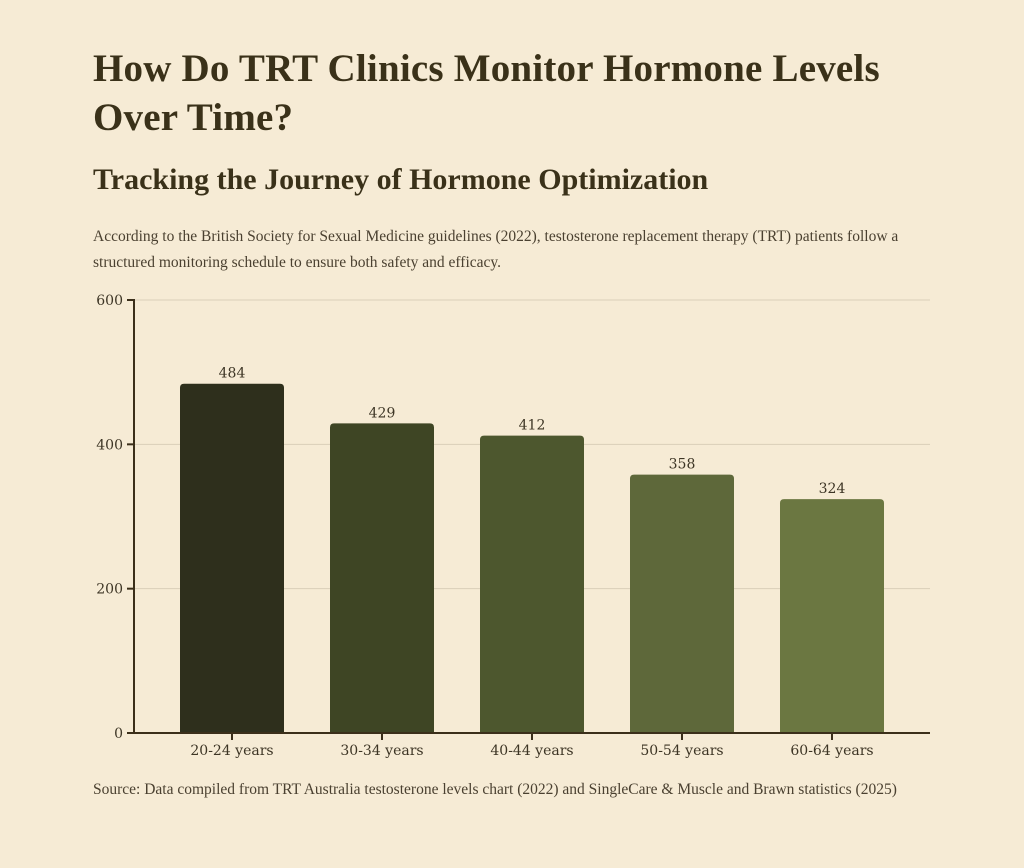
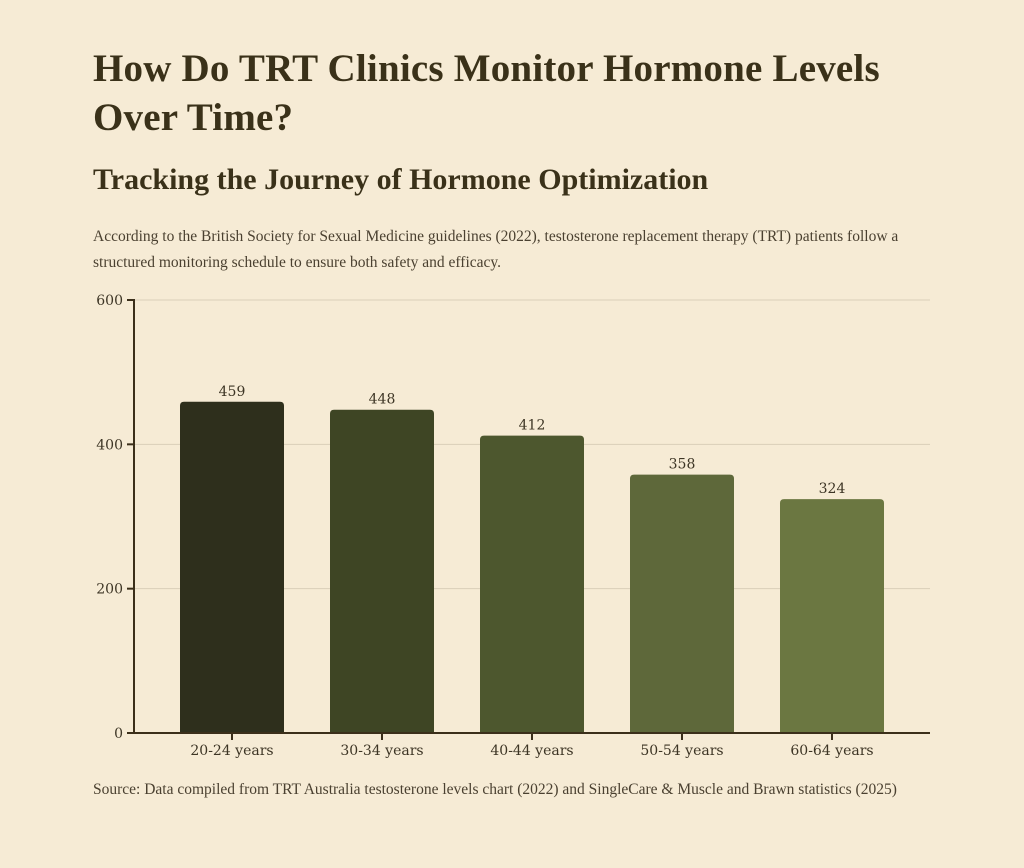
20-24 years: 484 -> 459
30-34 years: 429 -> 448
